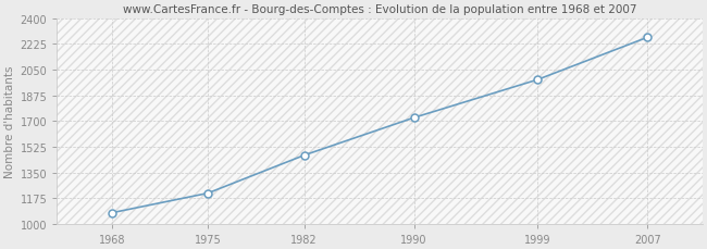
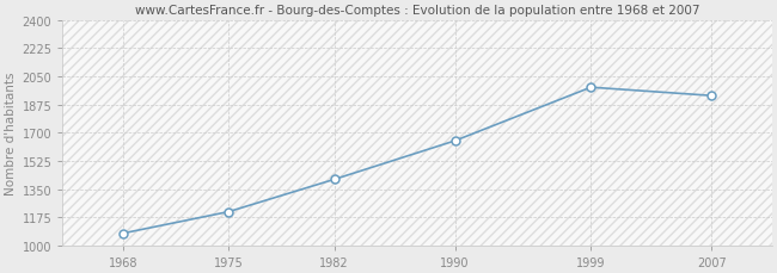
1982: 1470 -> 1410
1990: 1720 -> 1650
2007: 2270 -> 1930
